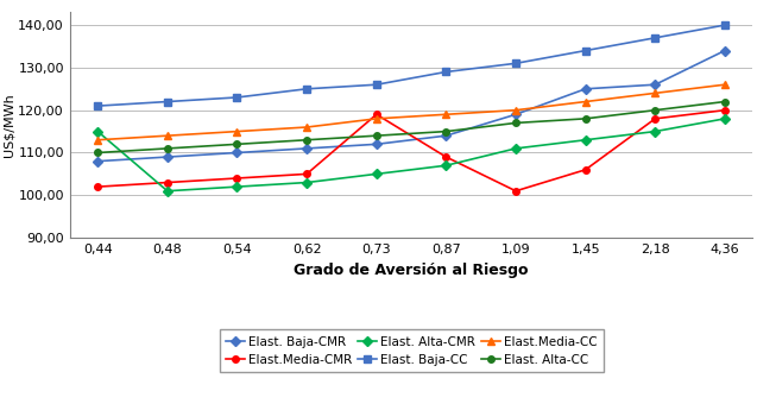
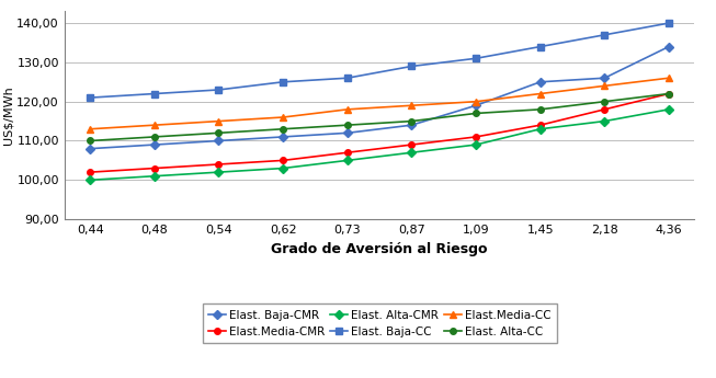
Elast. Alta-CMR/0,44: 115 -> 100
Elast.Media-CMR/0,73: 119 -> 107
Elast.Media-CMR/1,09: 101 -> 111
Elast. Alta-CMR/1,09: 111 -> 109
Elast.Media-CMR/1,45: 106 -> 114
Elast.Media-CMR/4,36: 120 -> 122
